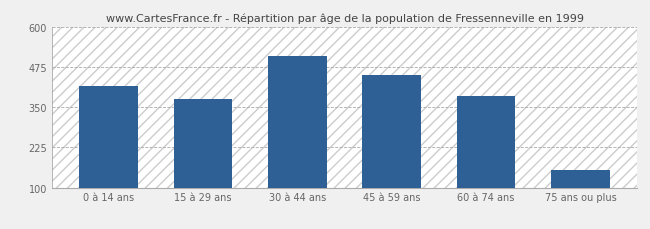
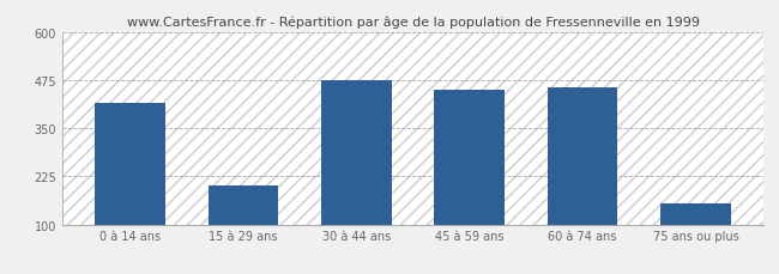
15 à 29 ans: 375 -> 200
30 à 44 ans: 510 -> 475
60 à 74 ans: 385 -> 455
